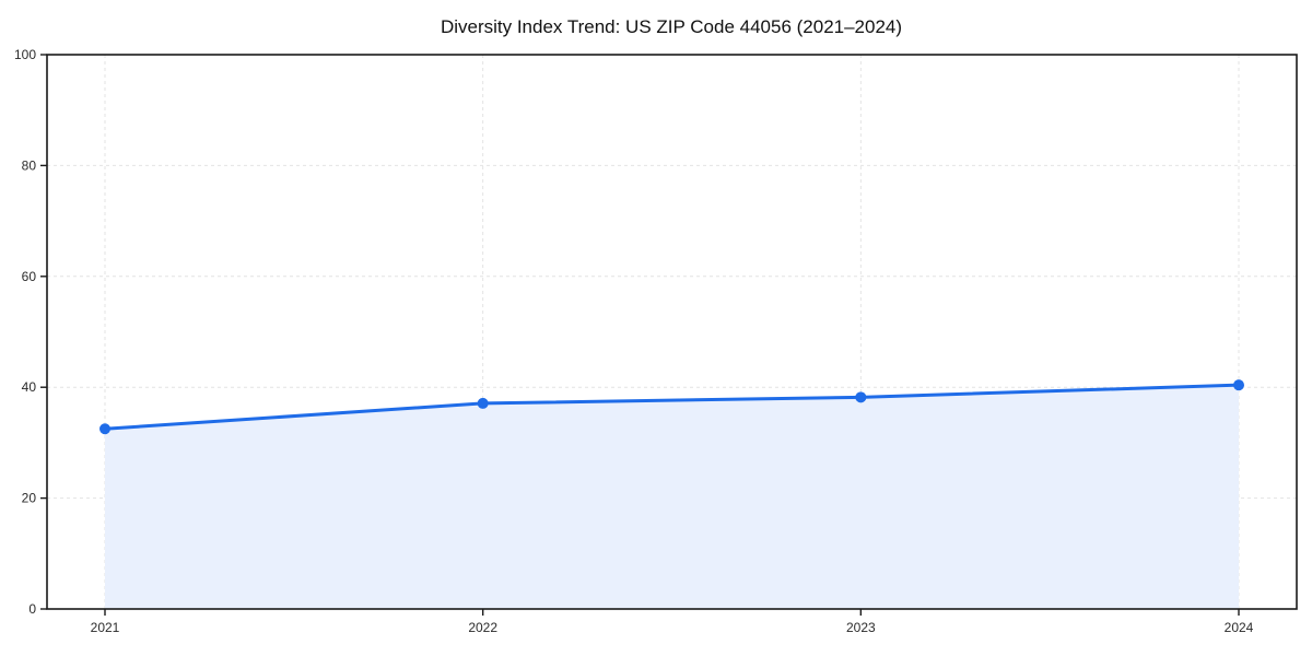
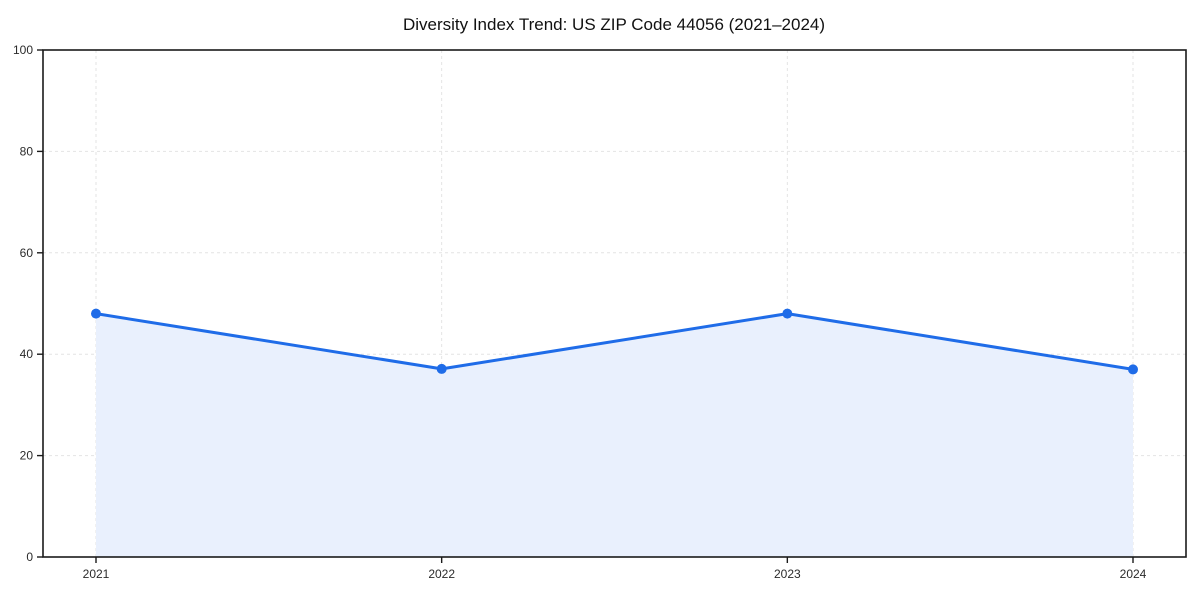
2021: 32 -> 48
2023: 38 -> 48
2024: 40 -> 37
